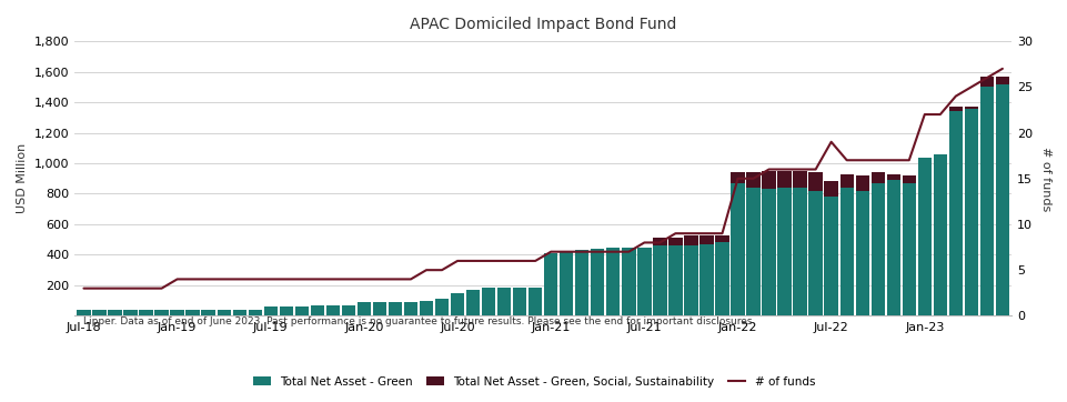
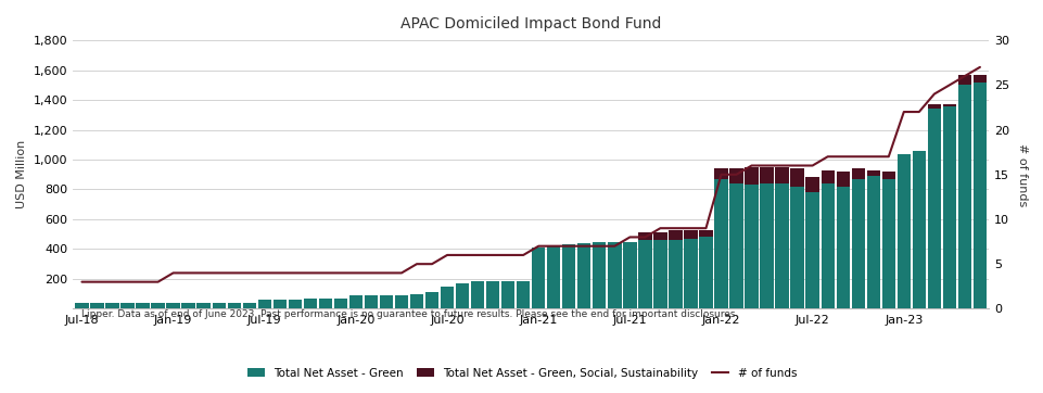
# of funds/Jul-22: 19 -> 16
